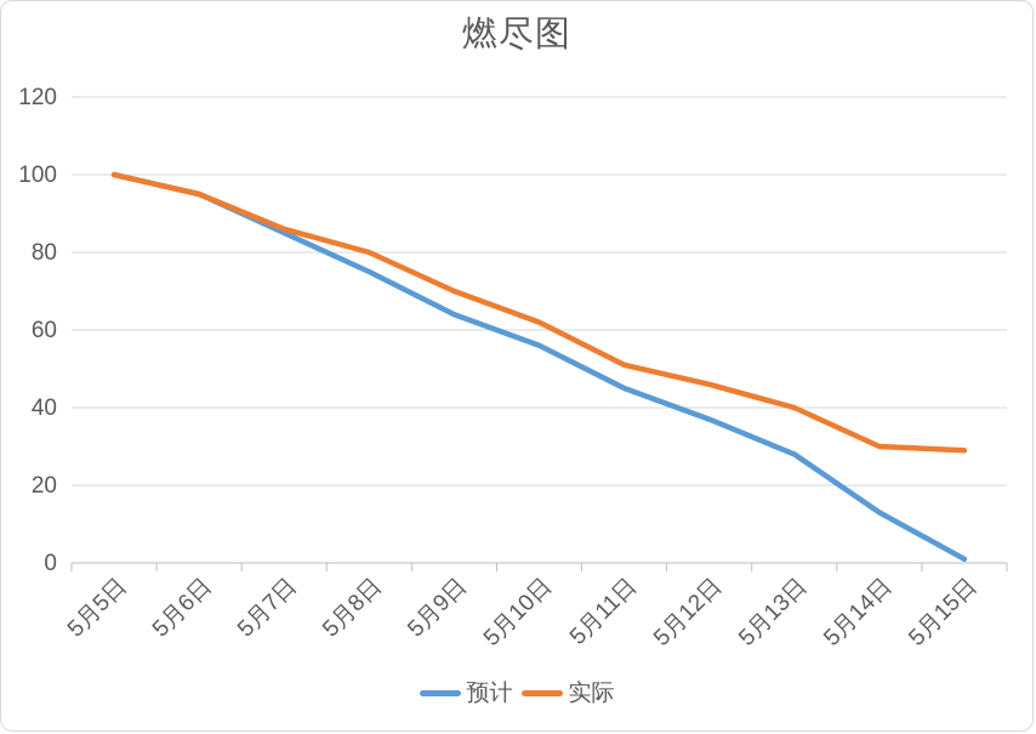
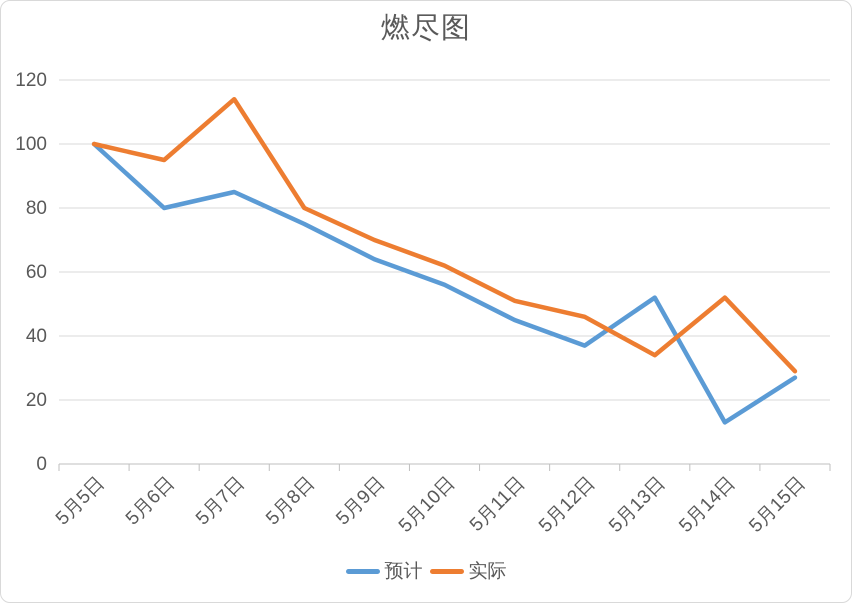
预计/5月6日: 95 -> 80
实际/5月7日: 86 -> 114
预计/5月13日: 28 -> 52
实际/5月13日: 40 -> 34
实际/5月14日: 30 -> 52
预计/5月15日: 1 -> 27
